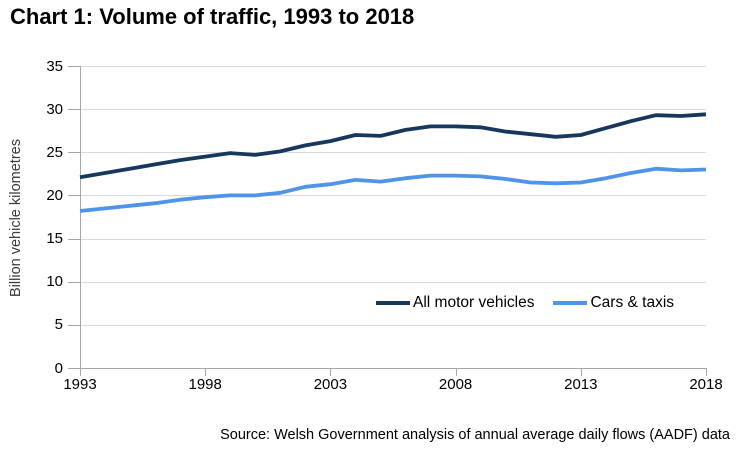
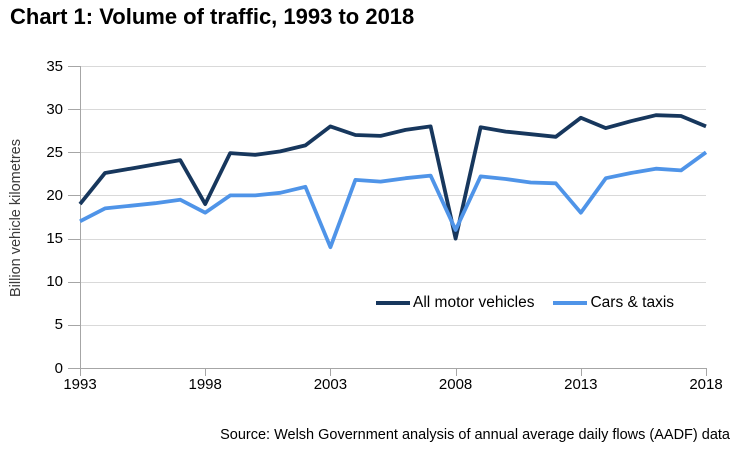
All motor vehicles/1993: 22 -> 19
Cars & taxis/1993: 18 -> 17
All motor vehicles/1998: 24 -> 19
Cars & taxis/1998: 20 -> 18
All motor vehicles/2003: 26 -> 28
Cars & taxis/2003: 21 -> 14
All motor vehicles/2008: 28 -> 15
Cars & taxis/2008: 22 -> 16
All motor vehicles/2013: 27 -> 29
Cars & taxis/2013: 22 -> 18
All motor vehicles/2018: 29 -> 28
Cars & taxis/2018: 23 -> 25
